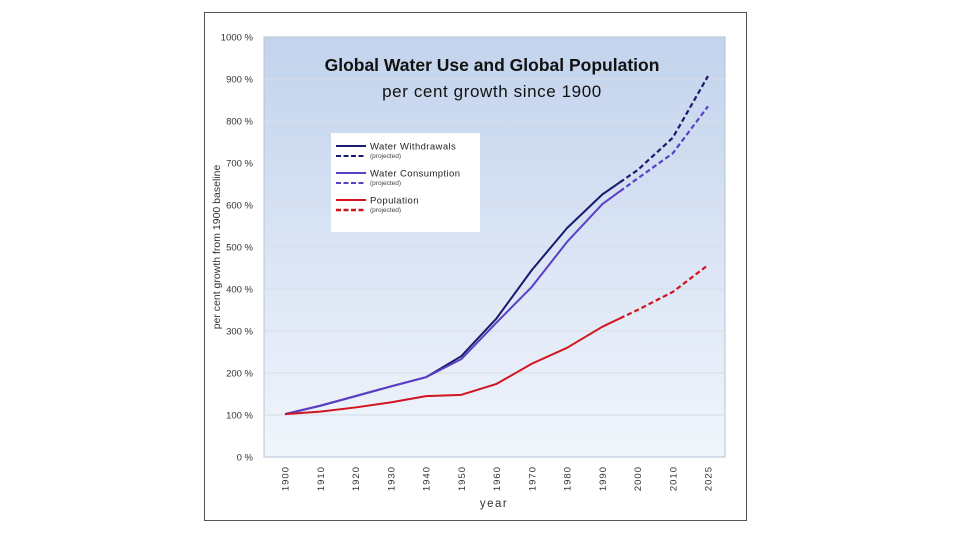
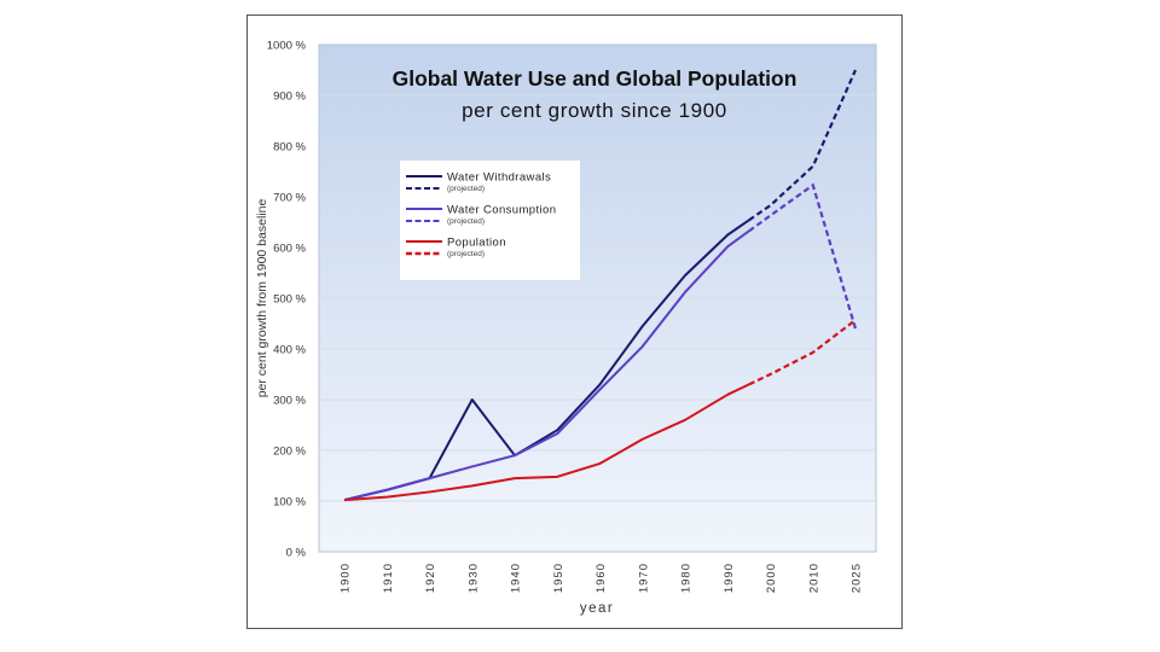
Water Withdrawals/1930: 170% -> 300%
Water Withdrawals/2025: 910% -> 950%
Water Consumption/2025: 840% -> 440%
